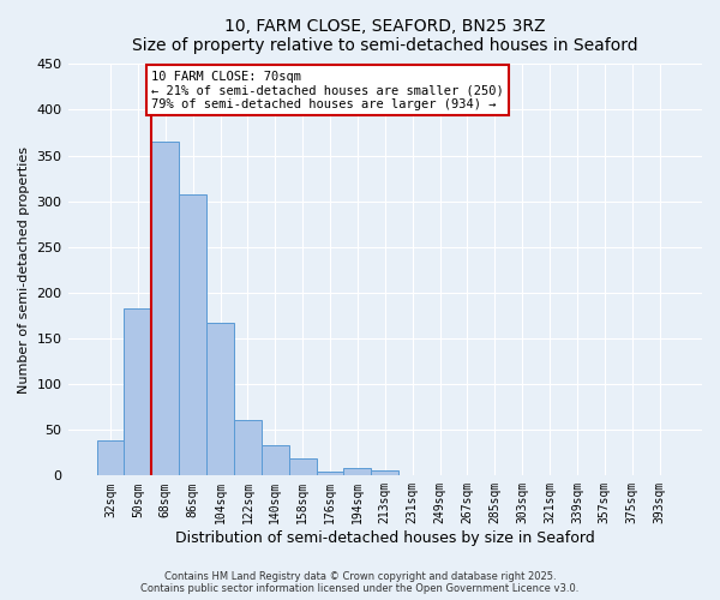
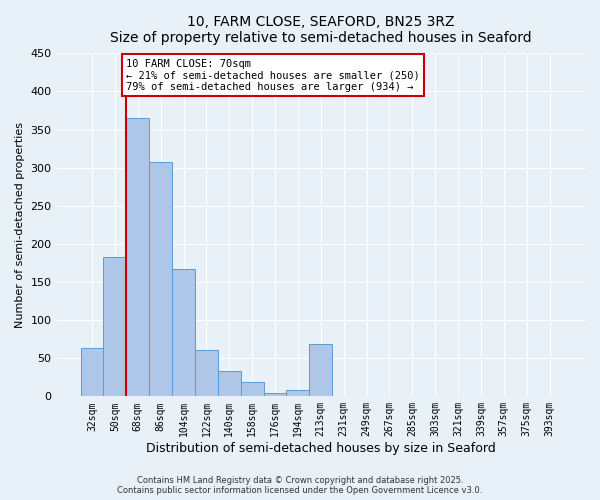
32sqm: 38 -> 64
213sqm: 6 -> 68
